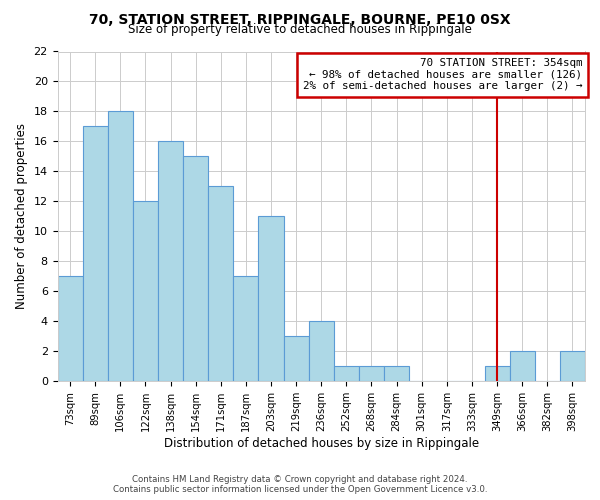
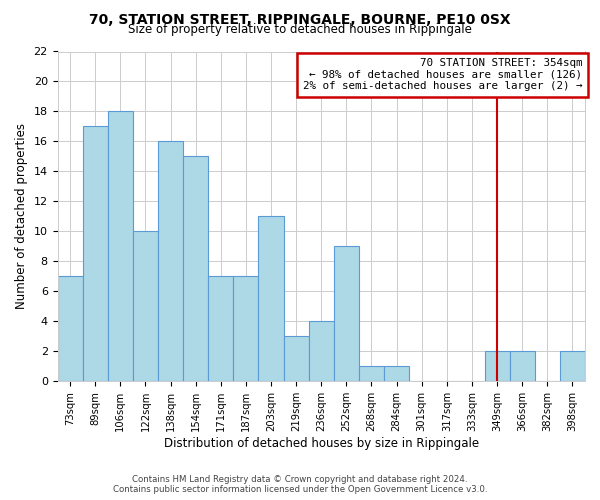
122sqm: 12 -> 10
171sqm: 13 -> 7
252sqm: 1 -> 9
349sqm: 1 -> 2
